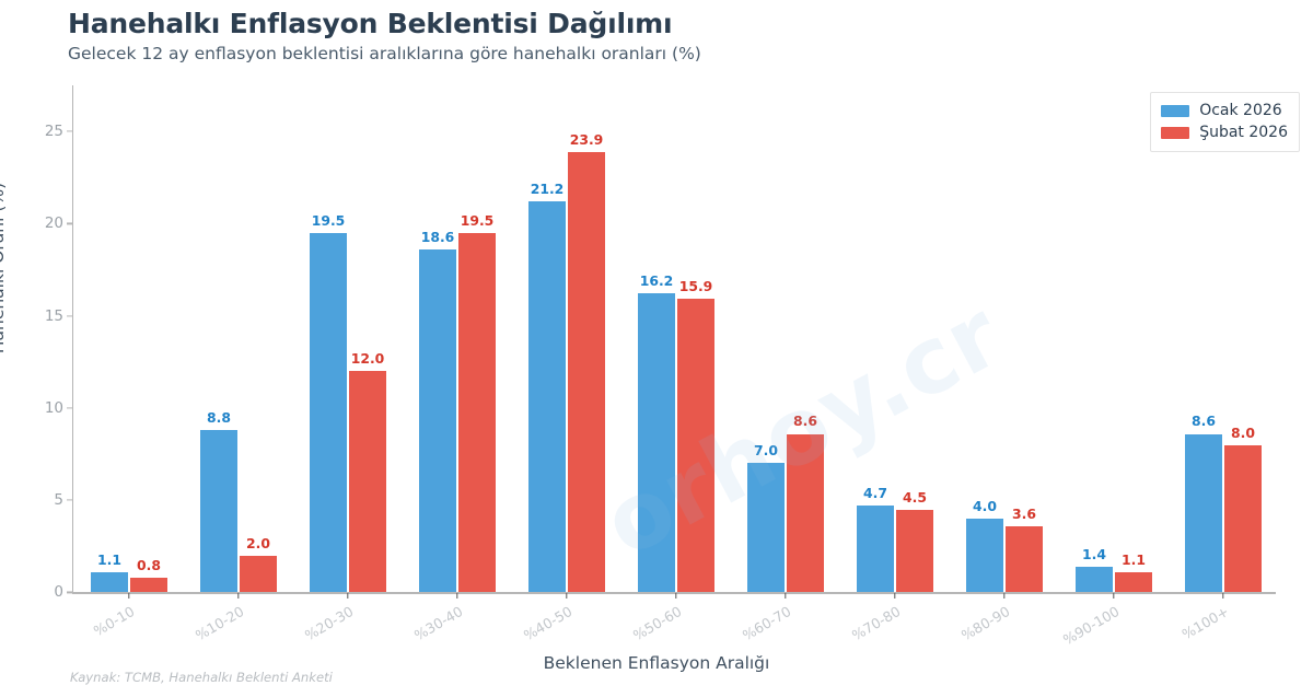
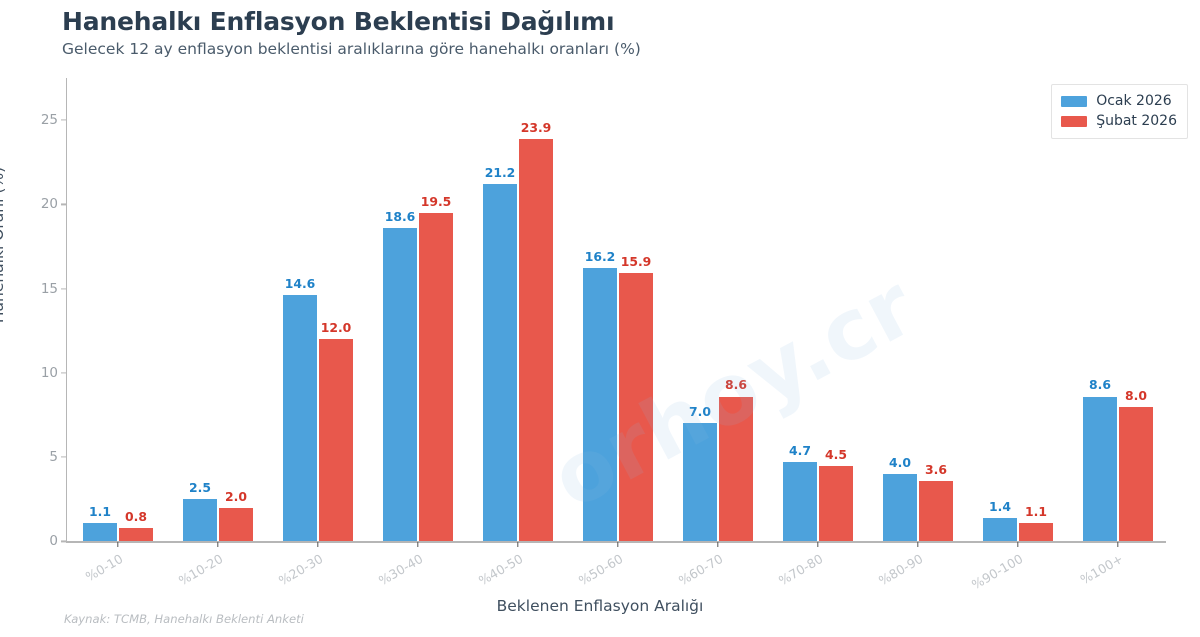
Ocak 2026/%10-20: 8.8 -> 2.5
Ocak 2026/%20-30: 19.5 -> 14.6
